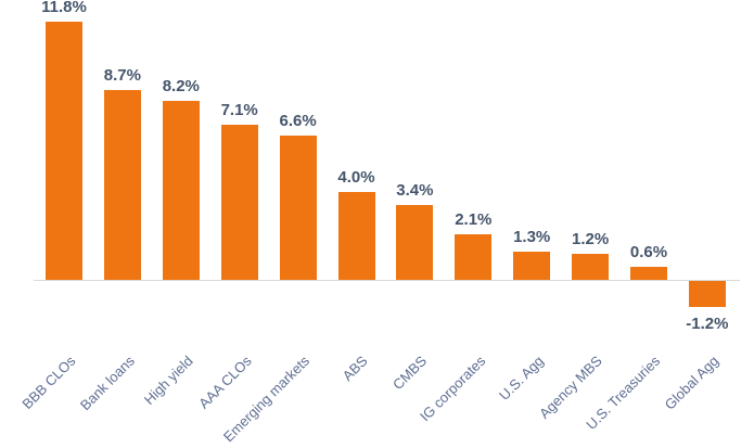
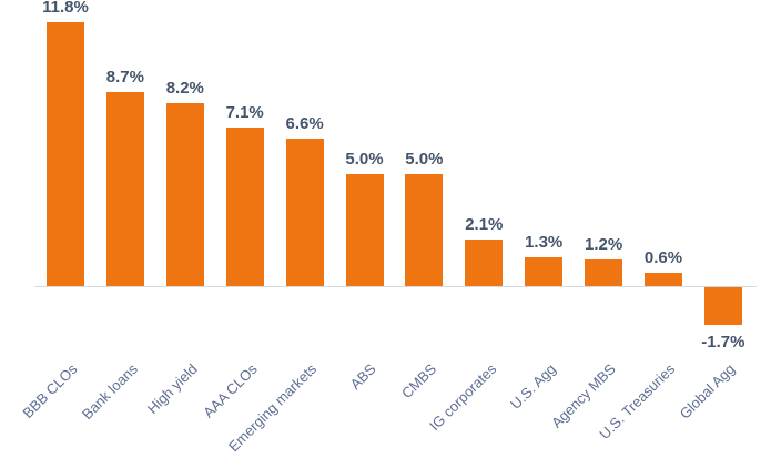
ABS: 4.0% -> 5.0%
CMBS: 3.4% -> 5.0%
Global Agg: -1.2% -> -1.7%
